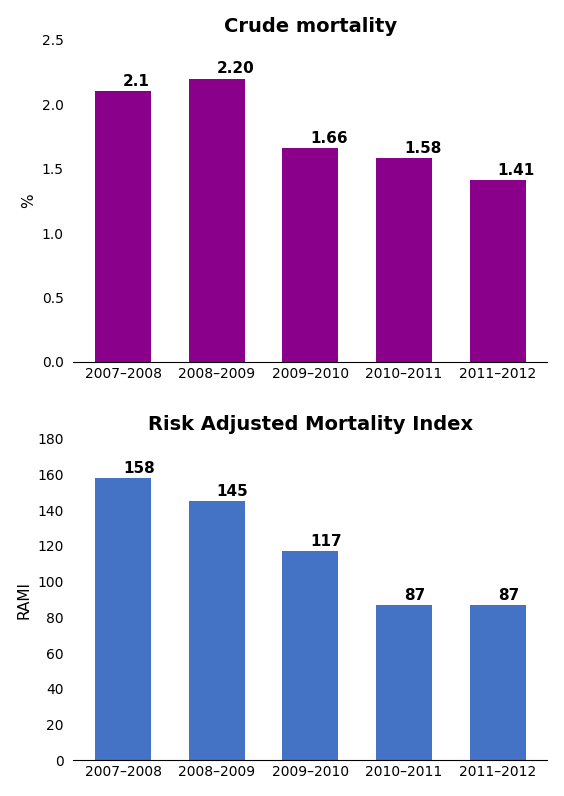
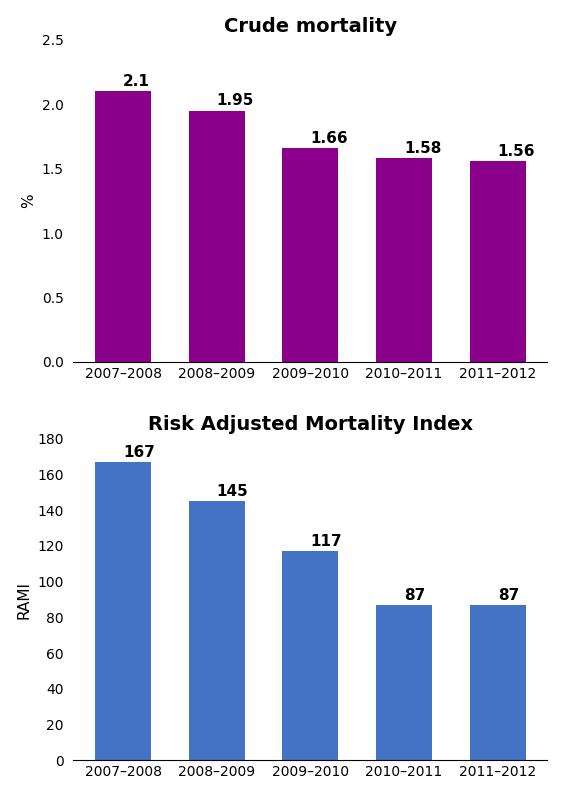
Crude mortality/2008–2009: 2.20 -> 1.95
Crude mortality/2011–2012: 1.41 -> 1.56
Risk Adjusted Mortality Index/2007–2008: 158 -> 167
